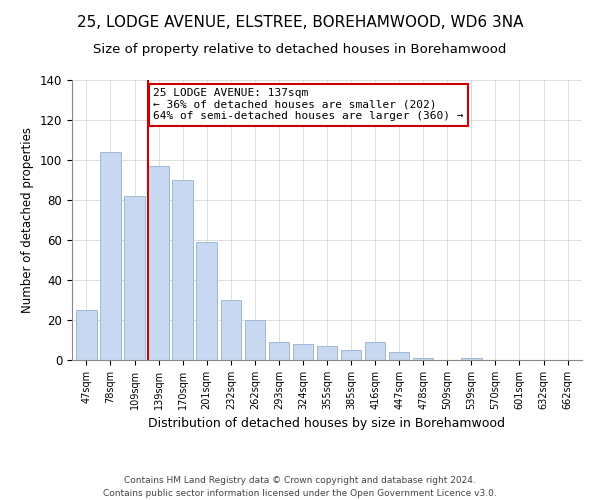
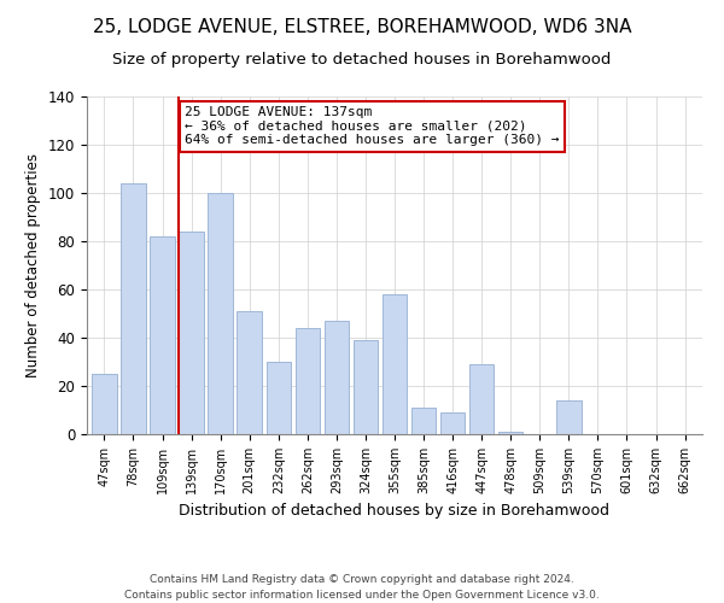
139sqm: 97 -> 84
170sqm: 90 -> 100
201sqm: 59 -> 51
262sqm: 20 -> 44
293sqm: 9 -> 47
324sqm: 8 -> 39
355sqm: 7 -> 58
385sqm: 5 -> 11
447sqm: 4 -> 29
539sqm: 1 -> 14
